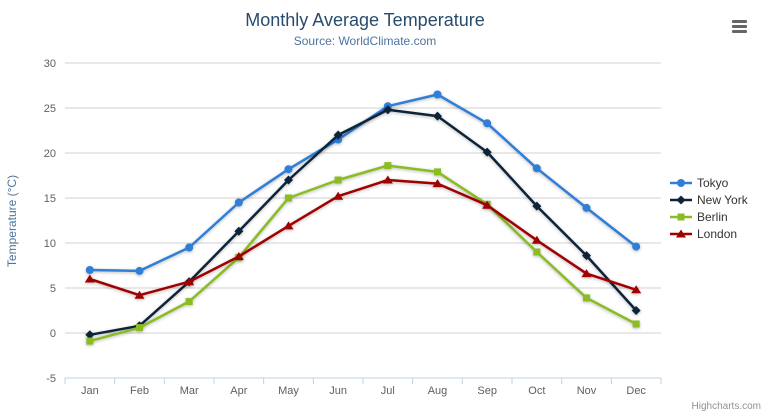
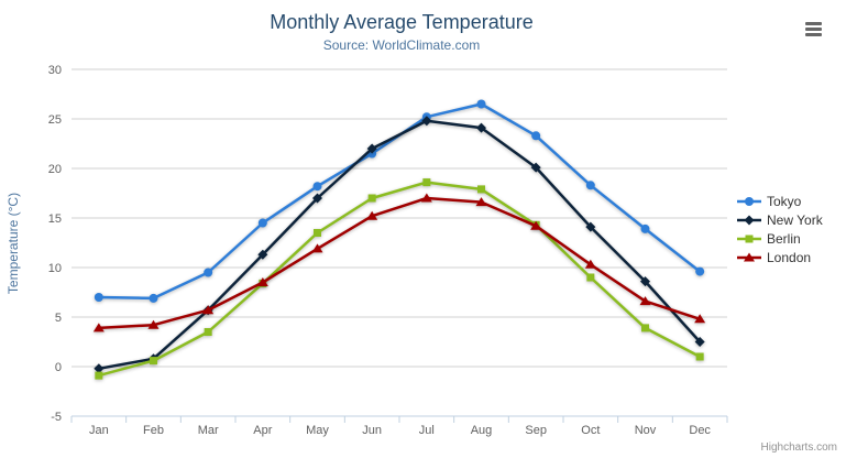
London/Jan: 6 -> 4
Berlin/May: 15 -> 14
